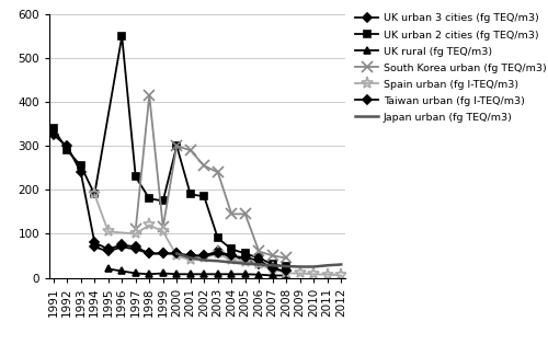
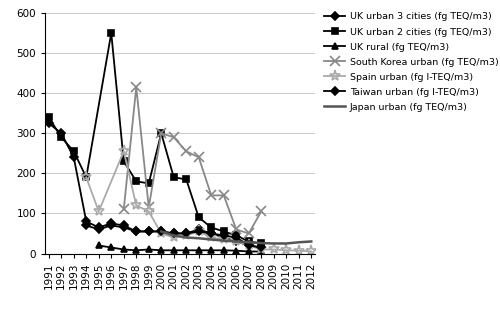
Spain urban (fg I-TEQ/m3)/1997: 100 -> 255
South Korea urban (fg TEQ/m3)/2008: 45 -> 105
